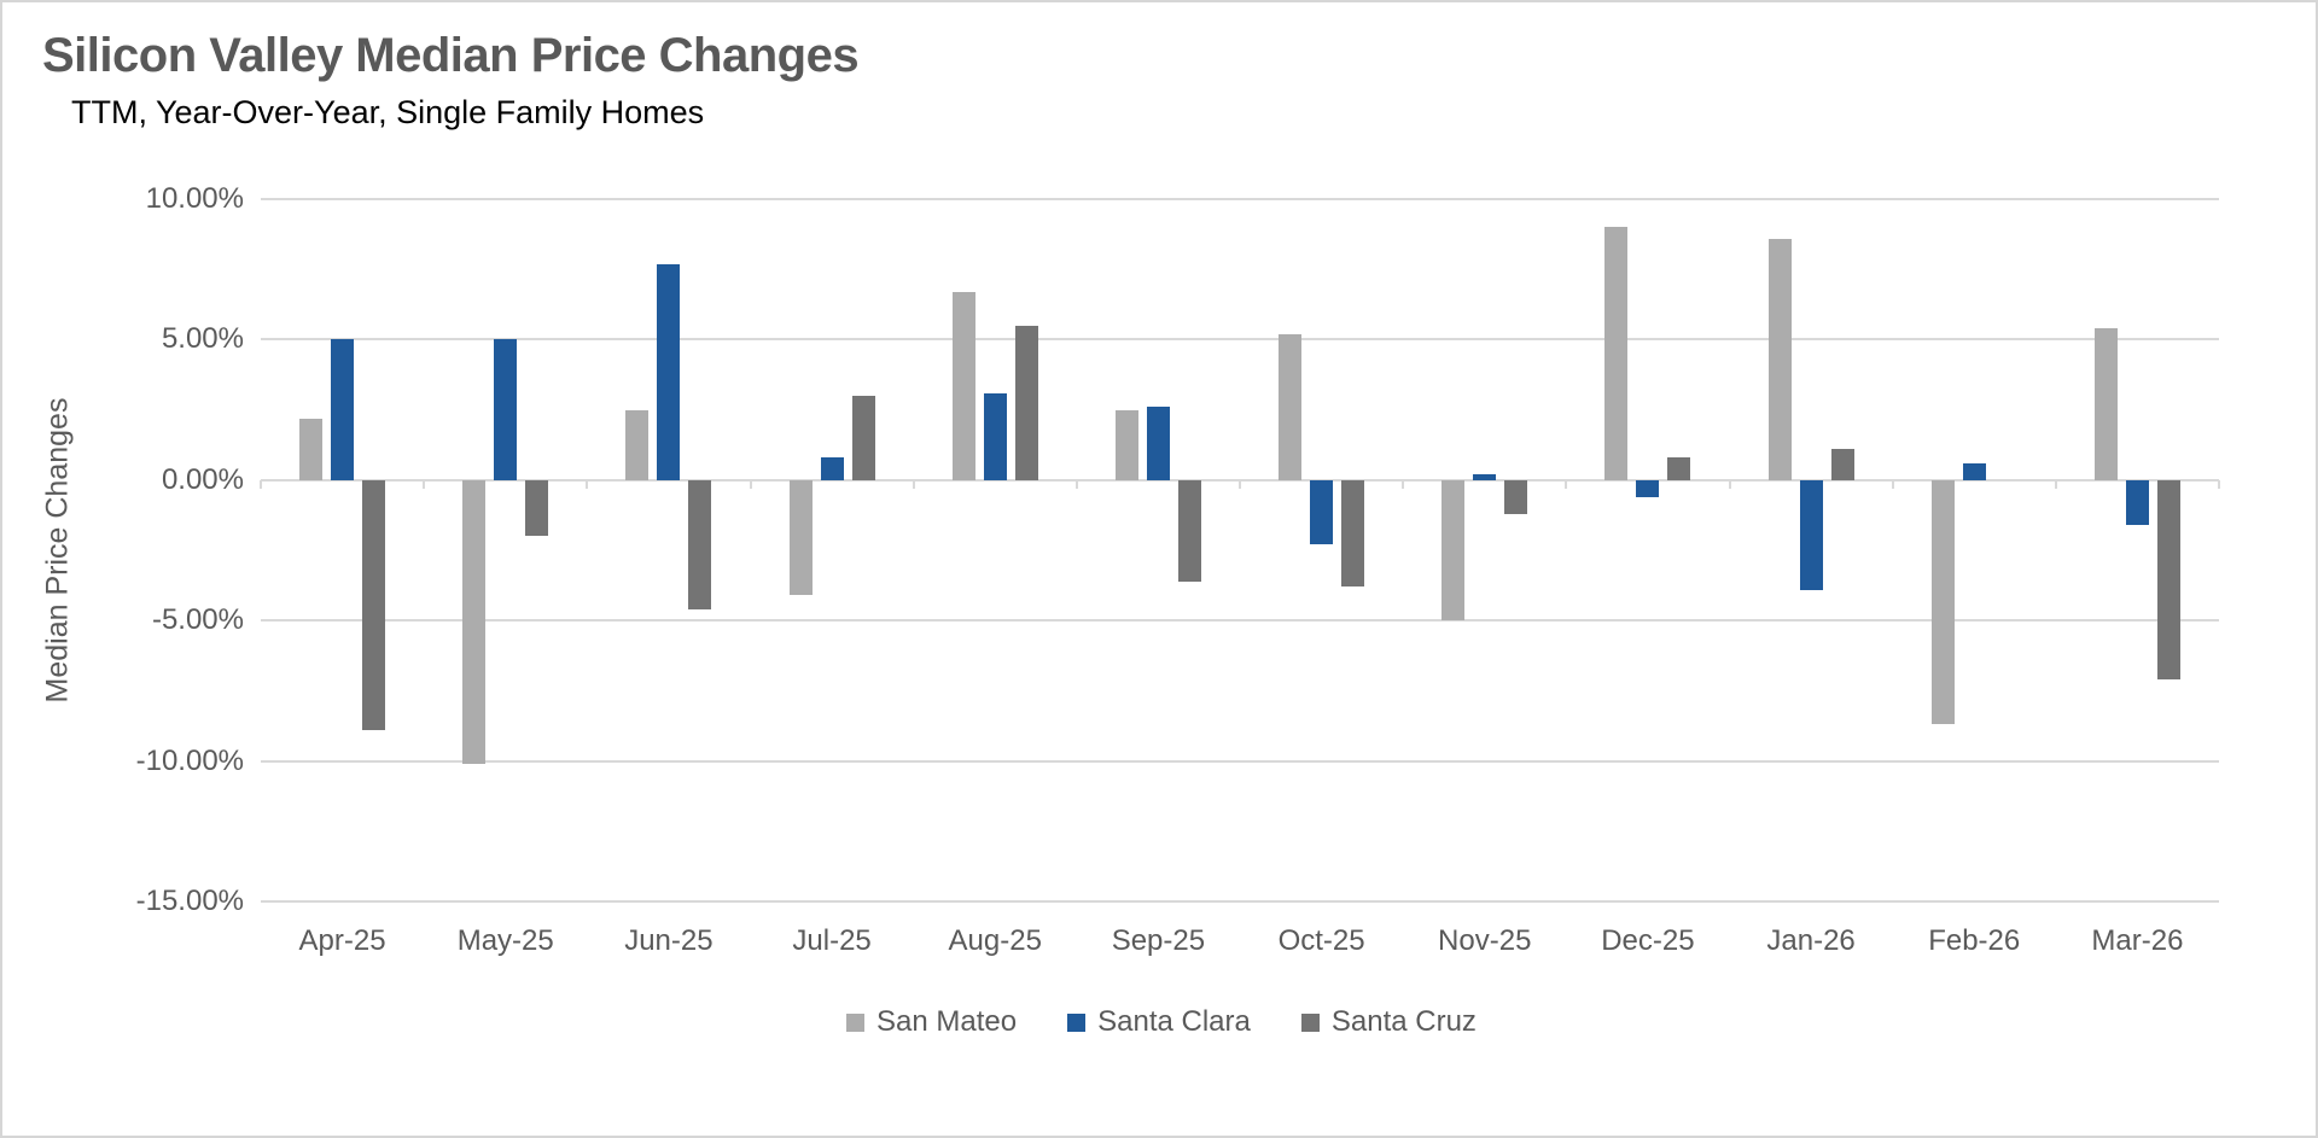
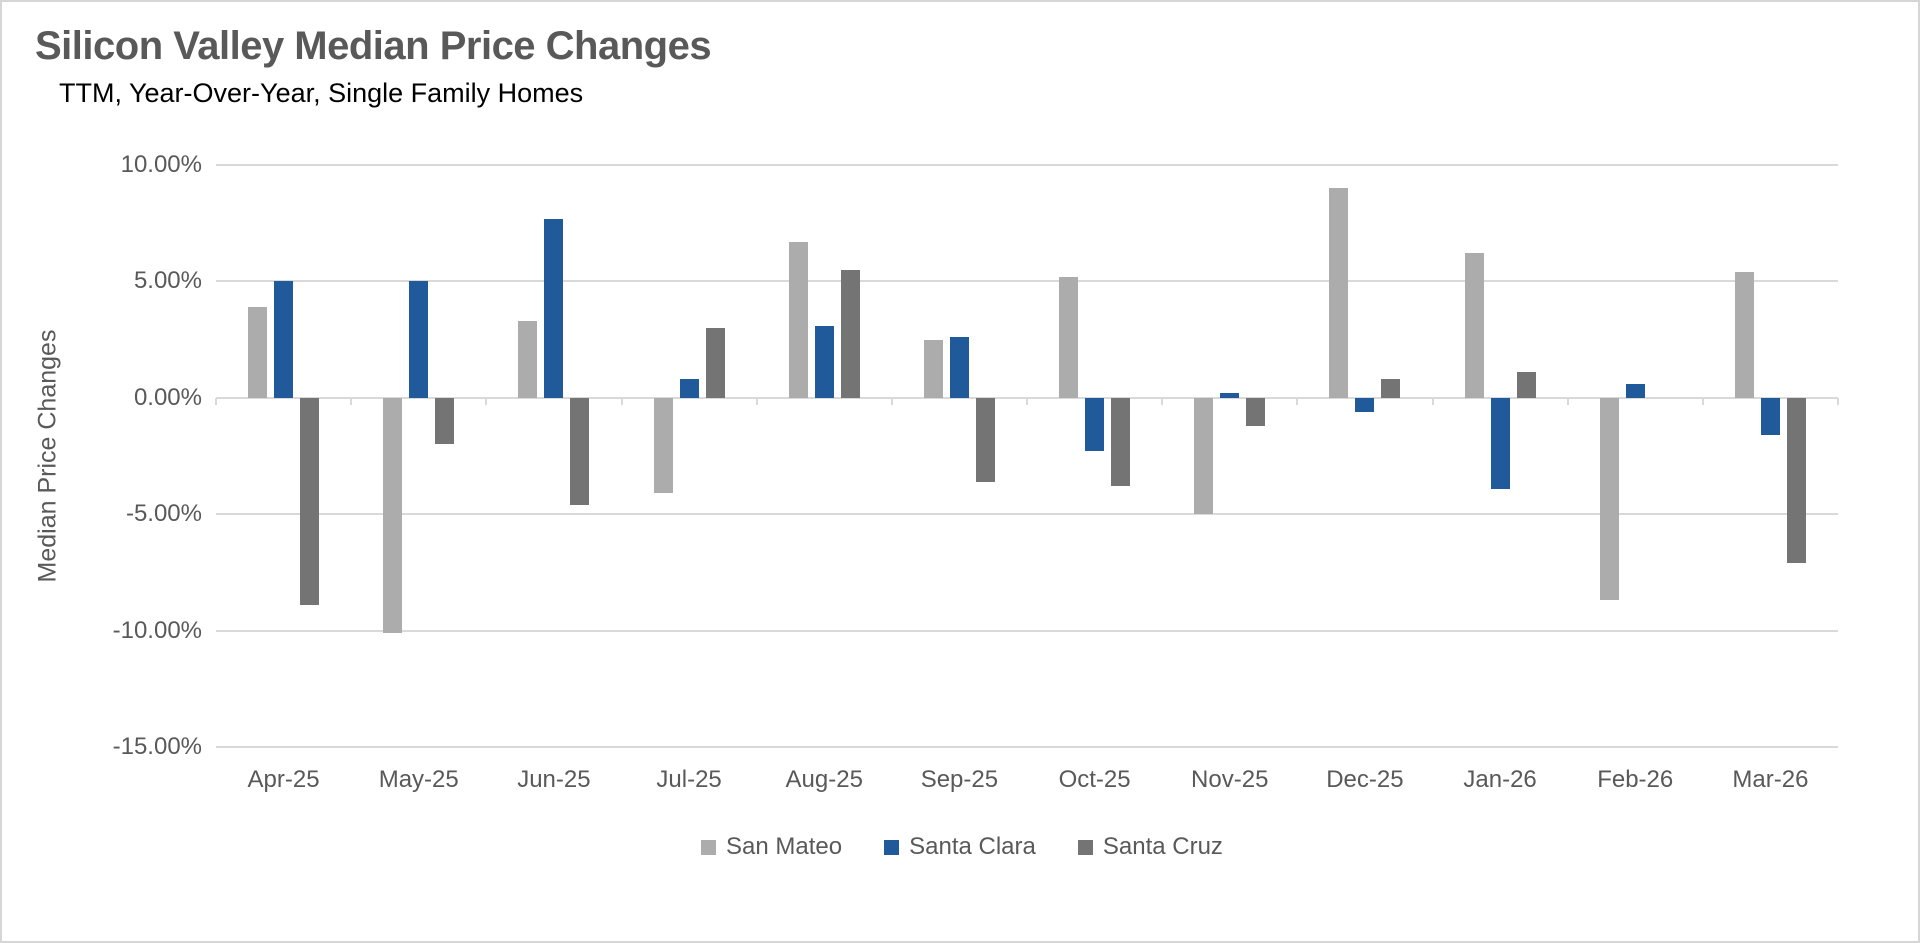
San Mateo/Apr-25: 2.2% -> 3.9%
San Mateo/Jun-25: 2.5% -> 3.3%
San Mateo/Jan-26: 8.6% -> 6.2%
